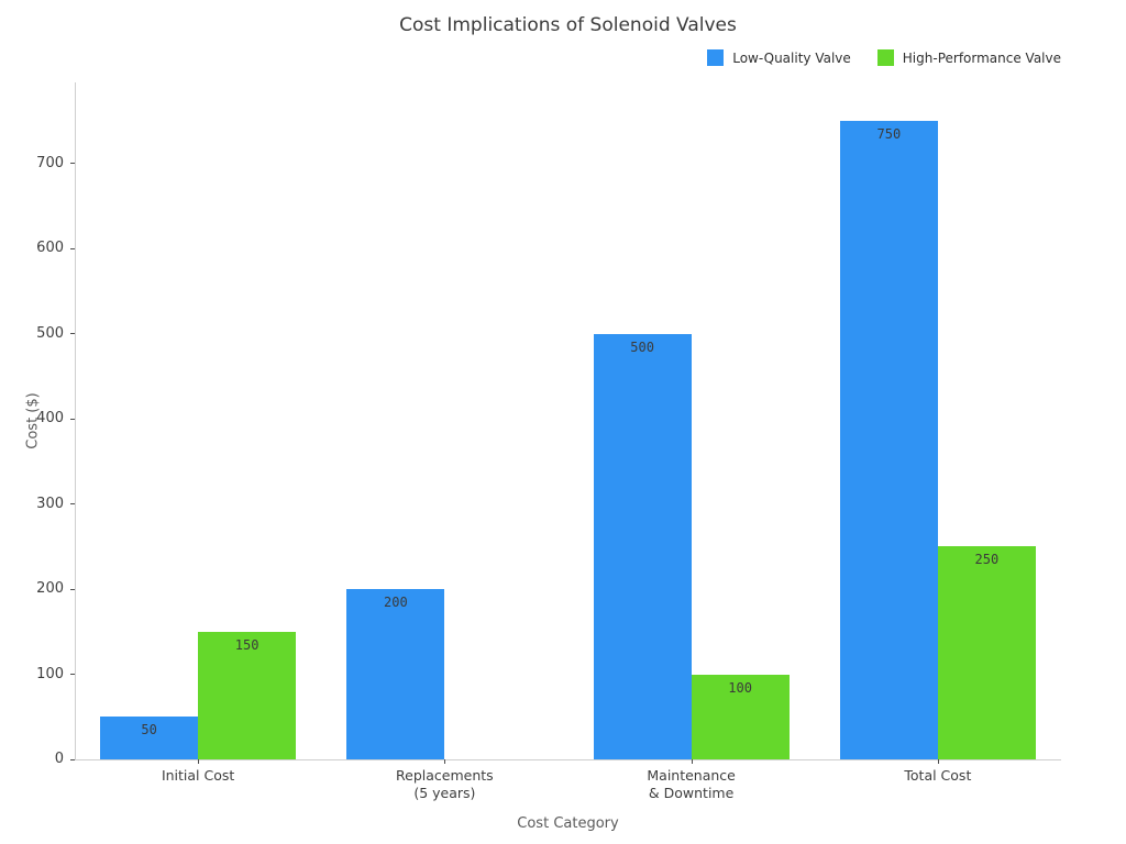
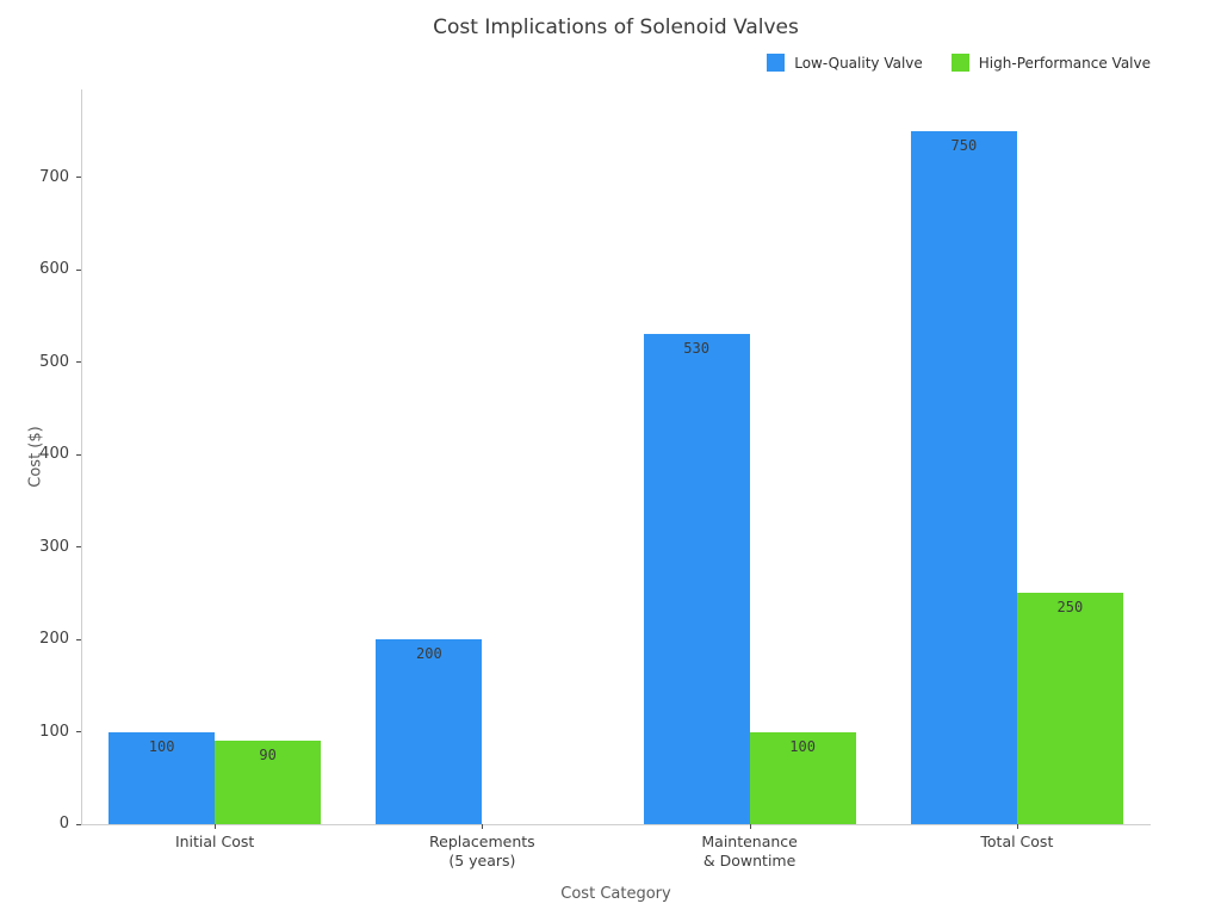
Low-Quality Valve/Initial Cost: 50 -> 100
High-Performance Valve/Initial Cost: 150 -> 90
Low-Quality Valve/Maintenance & Downtime: 500 -> 530
